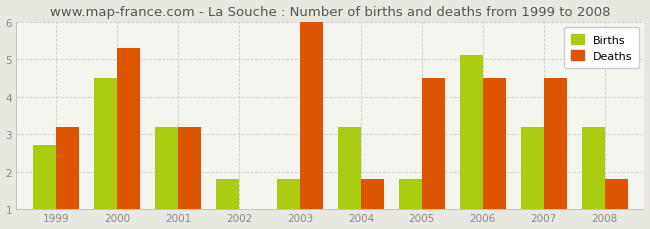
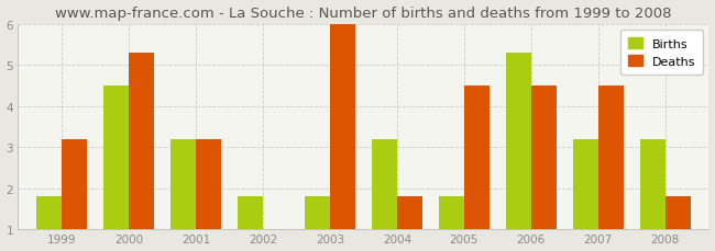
Births/1999: 2.7 -> 1.8
Births/2006: 5.1 -> 5.3
